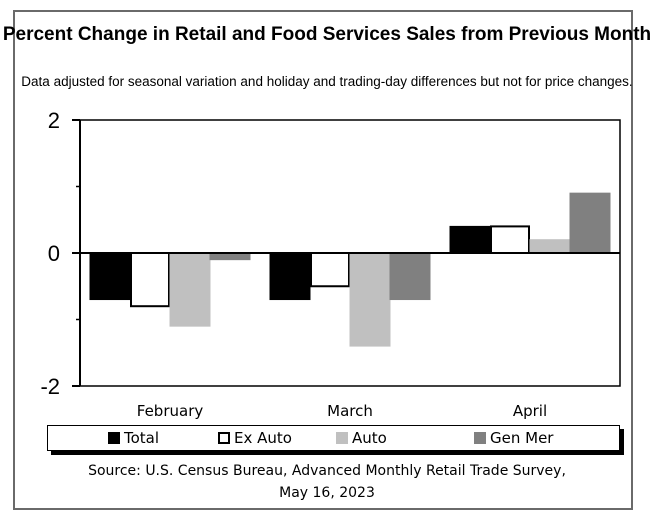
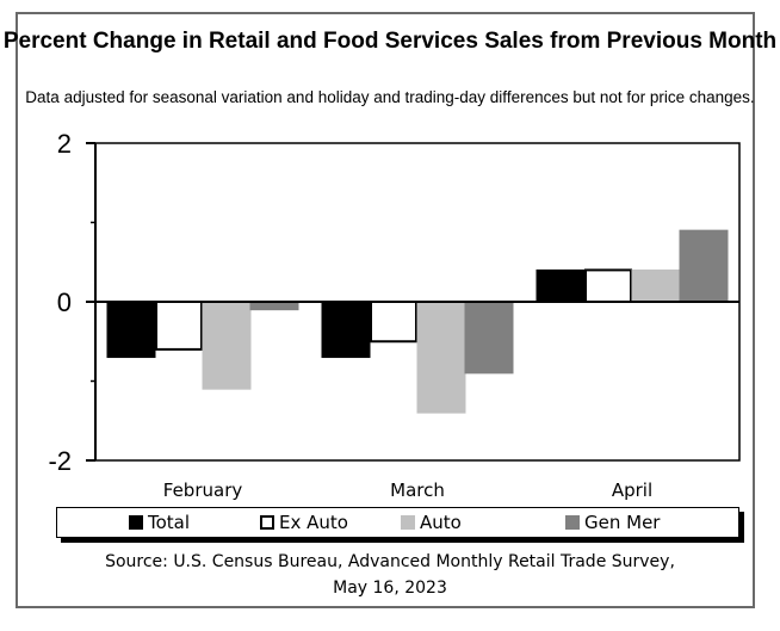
Ex Auto/February: -0.8 -> -0.6
Gen Mer/March: -0.7 -> -0.9
Auto/April: 0.2 -> 0.4
